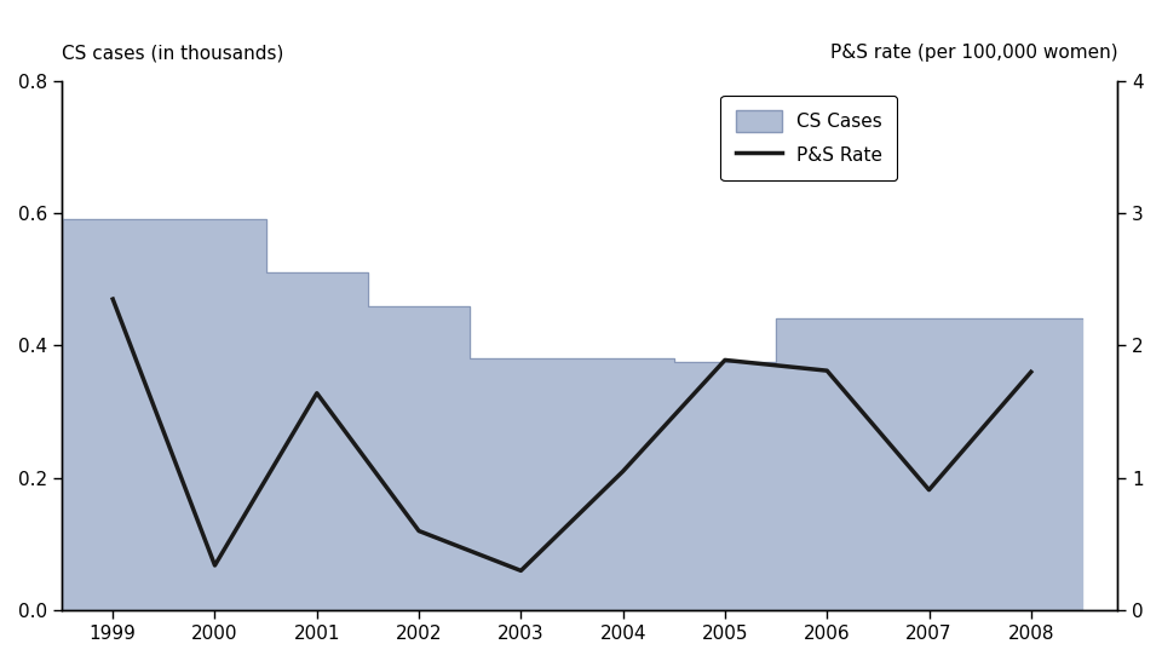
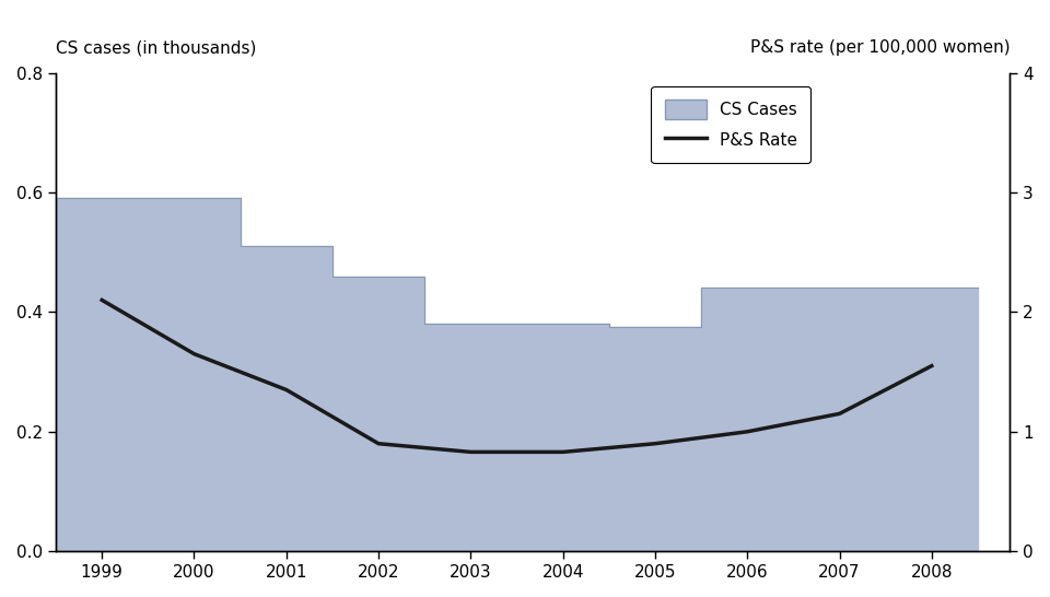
P&S Rate/1999: 2.35 -> 2.10
P&S Rate/2000: 0.34 -> 1.65
P&S Rate/2001: 1.64 -> 1.35
P&S Rate/2002: 0.60 -> 0.90
P&S Rate/2003: 0.30 -> 0.83
P&S Rate/2004: 1.05 -> 0.83
P&S Rate/2005: 1.89 -> 0.90
P&S Rate/2006: 1.81 -> 1.00
P&S Rate/2007: 0.91 -> 1.15
P&S Rate/2008: 1.80 -> 1.55
